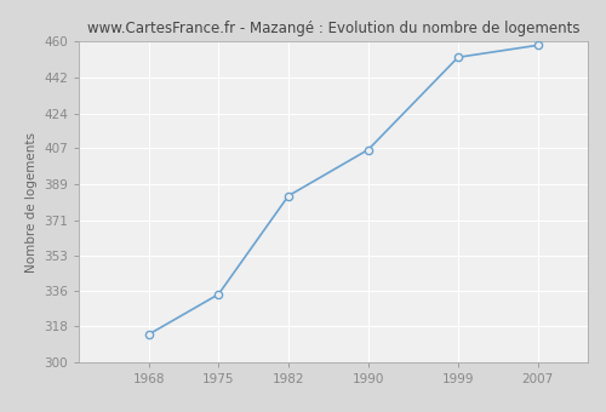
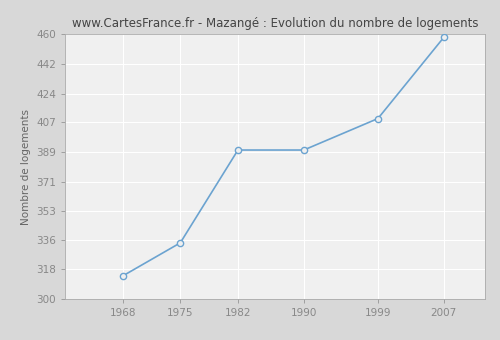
1982: 383 -> 390
1990: 406 -> 390
1999: 452 -> 409
